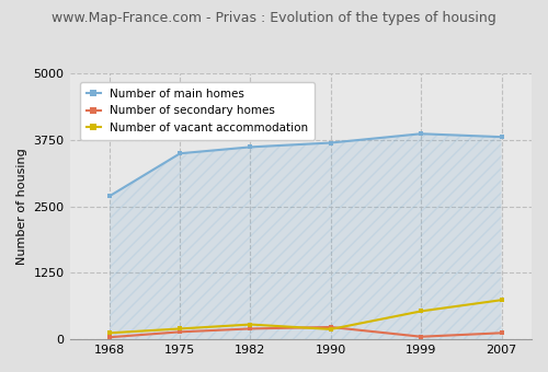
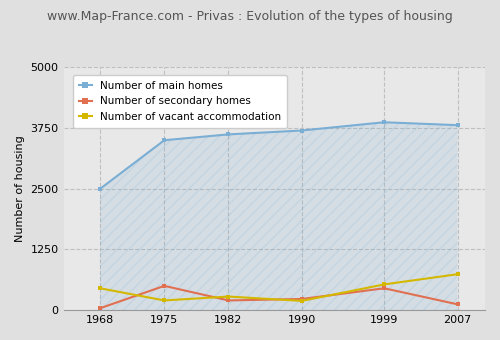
Number of main homes/1968: 2700 -> 2500
Number of vacant accommodation/1968: 120 -> 450
Number of secondary homes/1975: 140 -> 500
Number of secondary homes/1999: 50 -> 450
